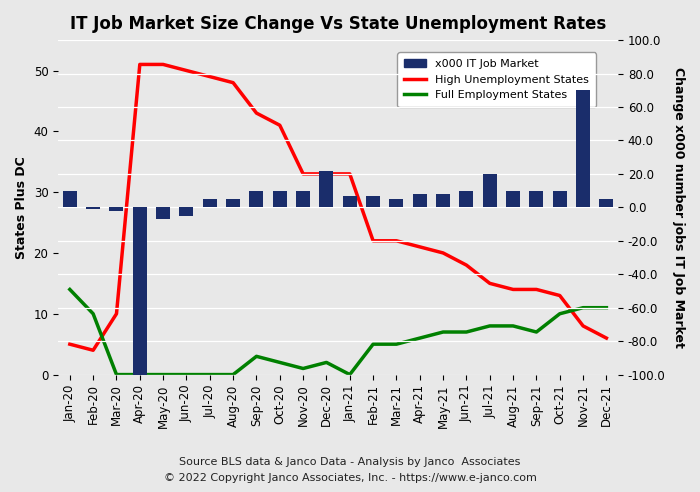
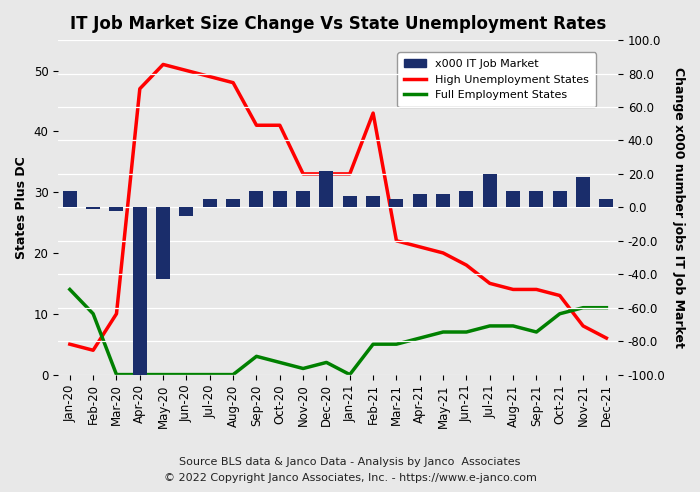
High Unemployment States/Apr-20: 51 -> 47
x000 IT Job Market/May-20: -7 -> -43
High Unemployment States/Sep-20: 43 -> 41
High Unemployment States/Feb-21: 22 -> 43
x000 IT Job Market/Nov-21: 70 -> 18
